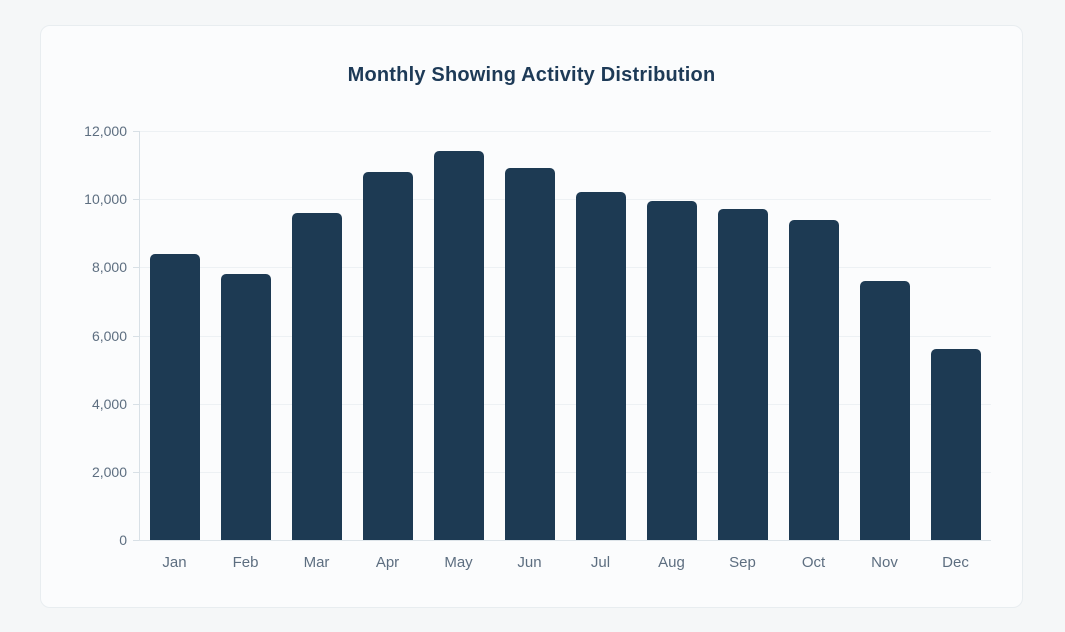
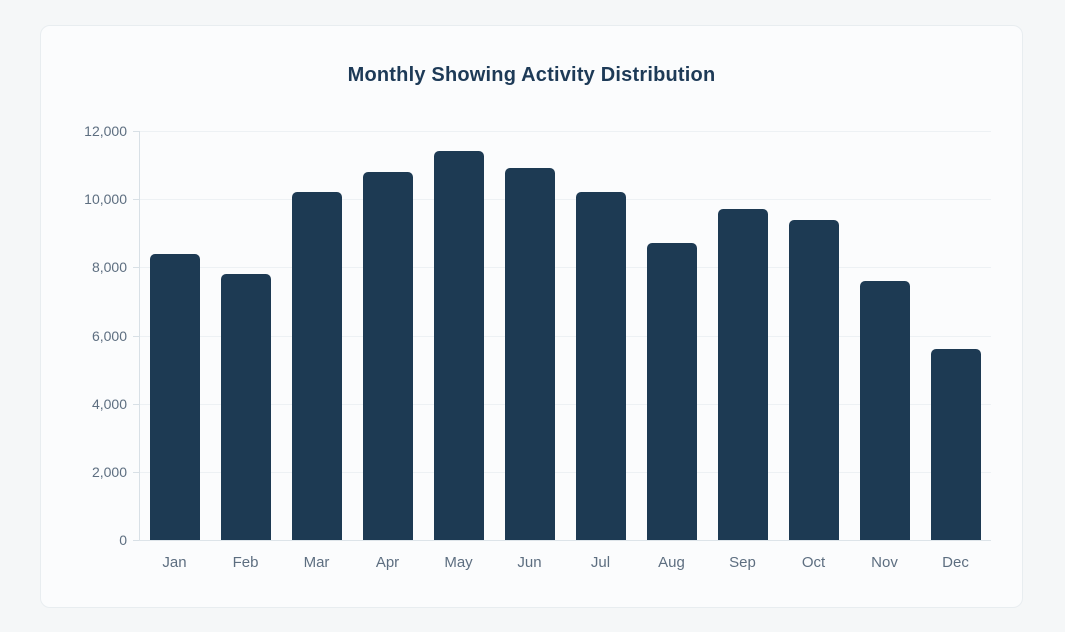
Mar: 9600 -> 10200
Aug: 10000 -> 8700
